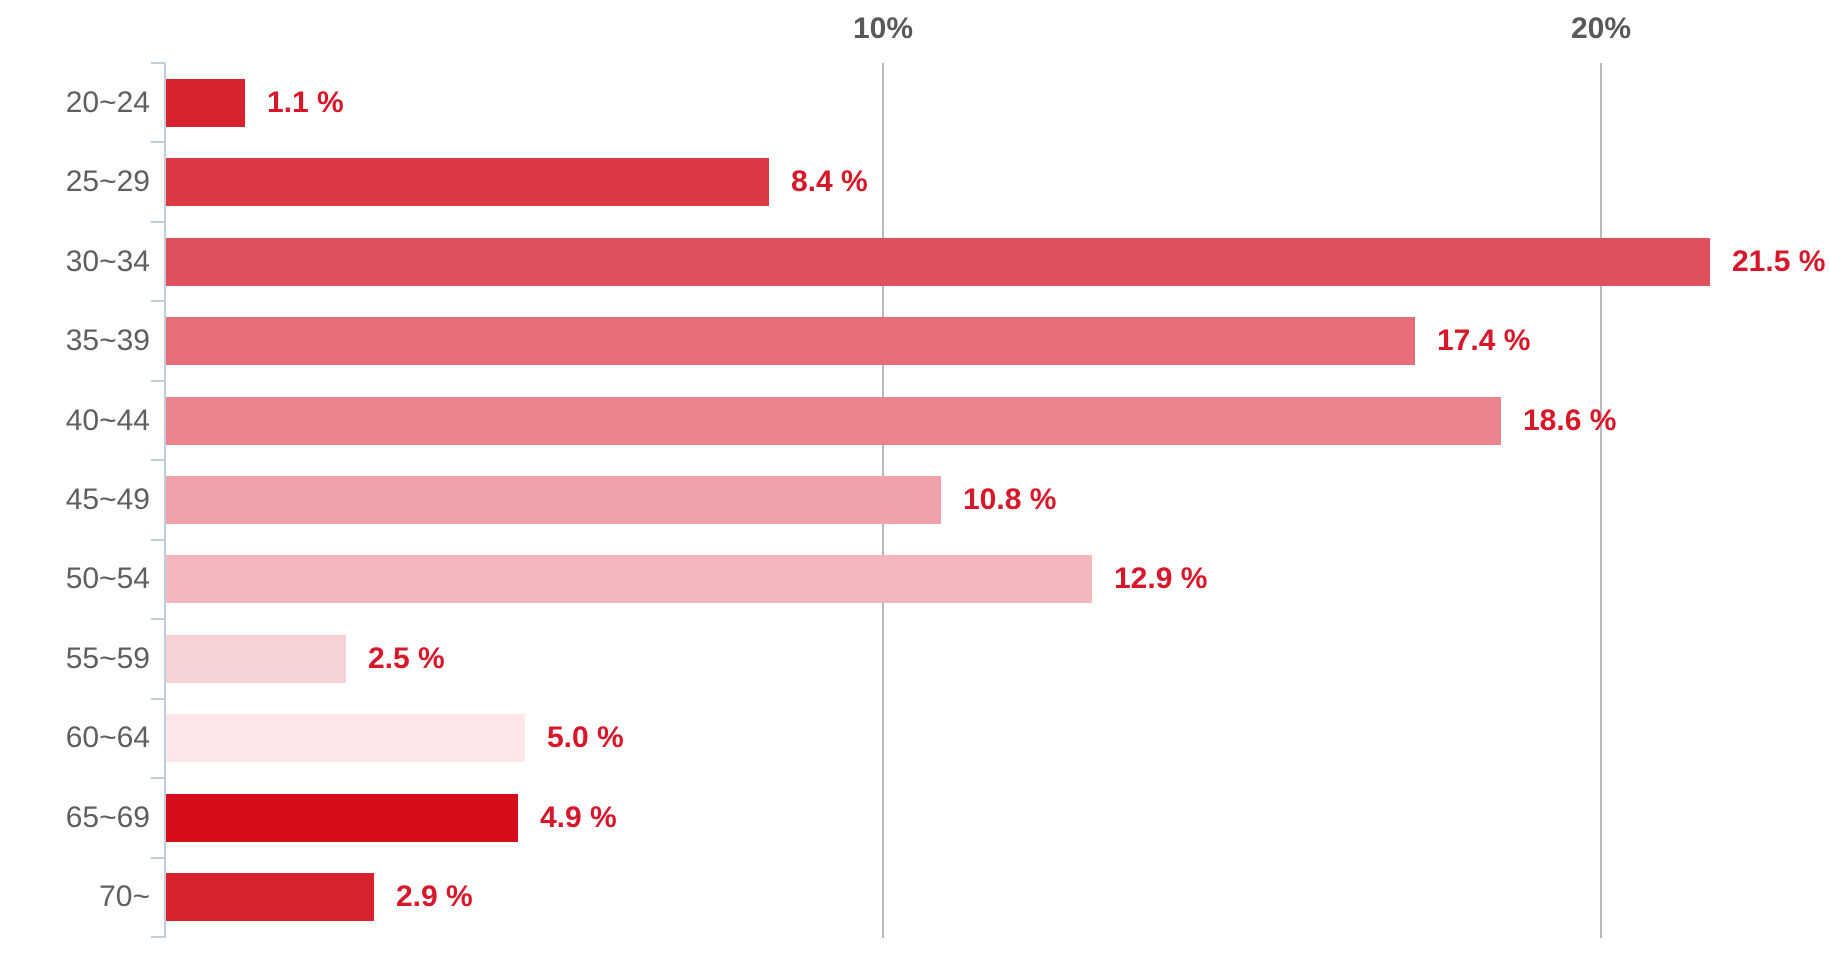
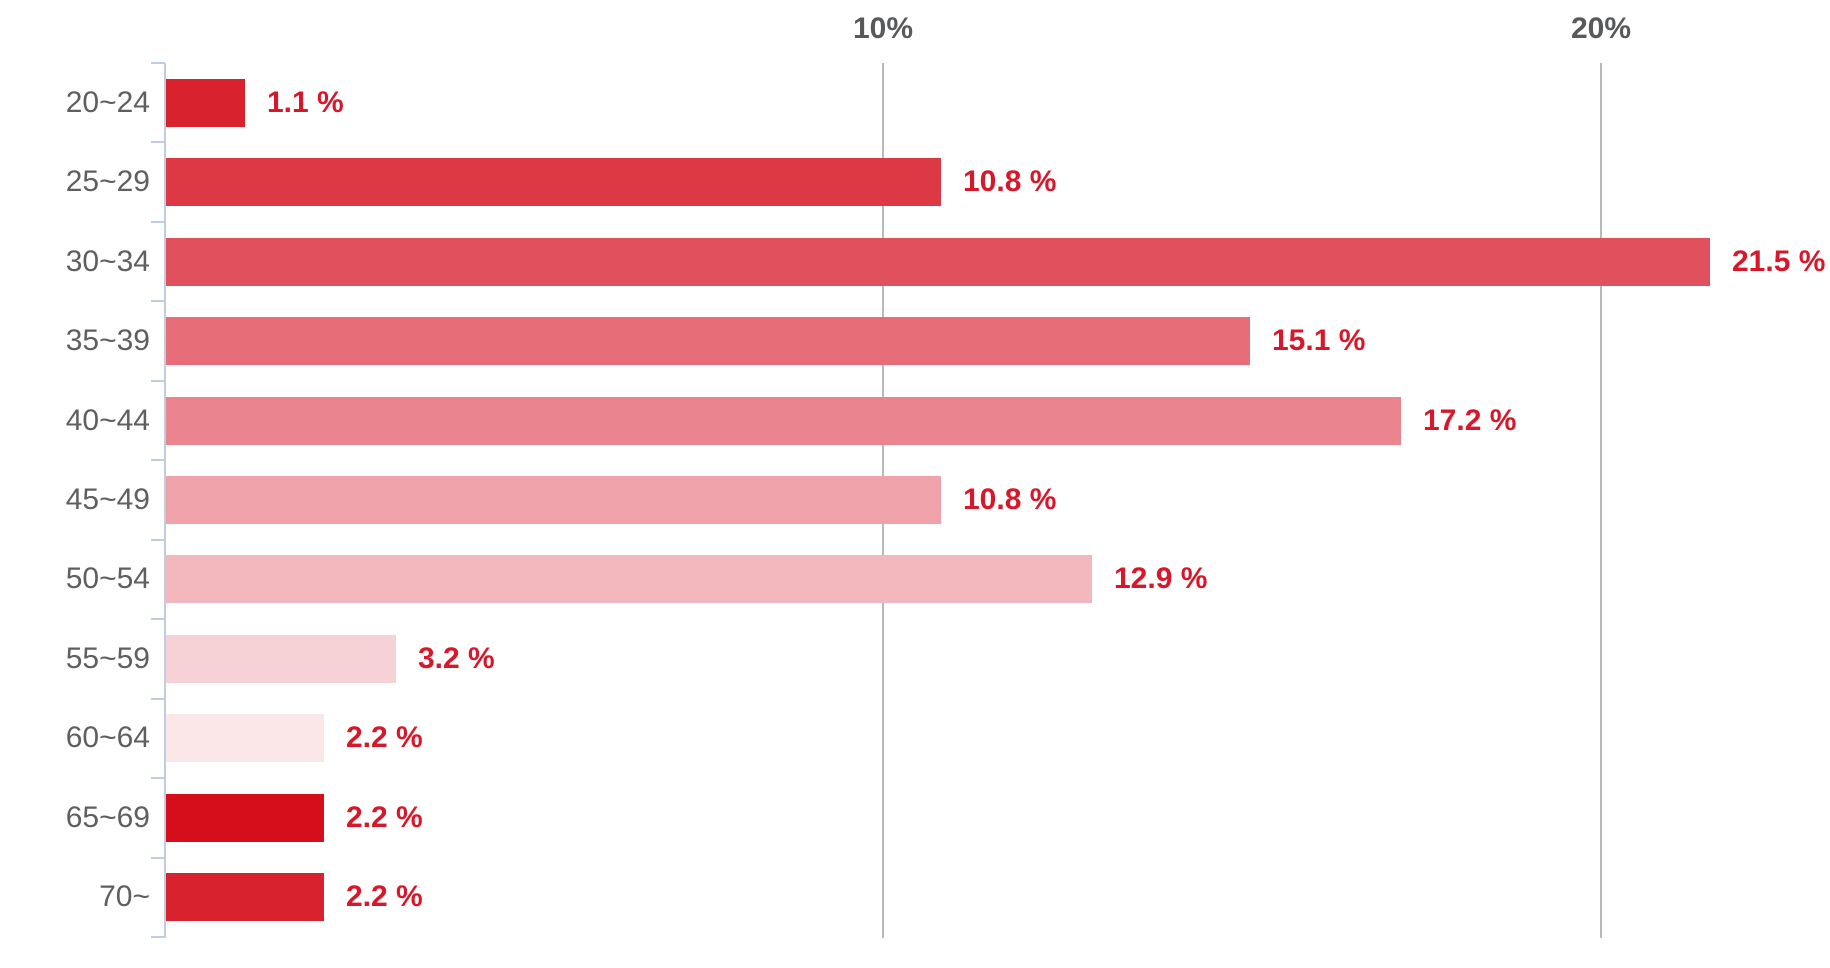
25~29: 8.4 -> 10.8
35~39: 17.4 -> 15.1
40~44: 18.6 -> 17.2
55~59: 2.5 -> 3.2
60~64: 5.0 -> 2.2
65~69: 4.9 -> 2.2
70~: 2.9 -> 2.2
